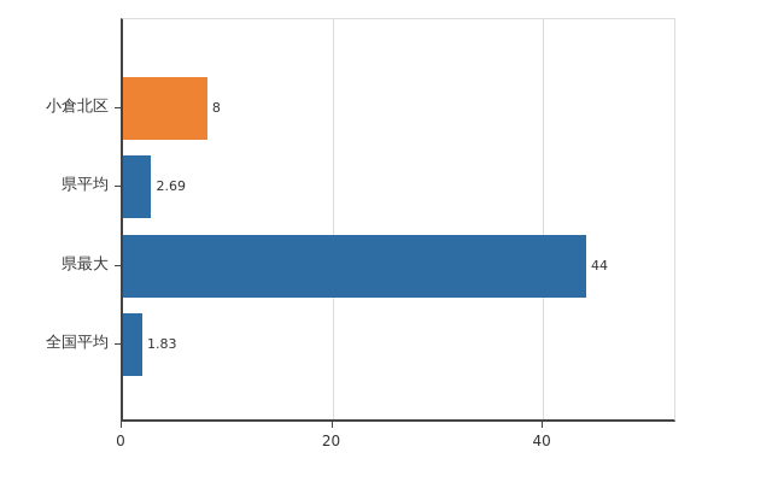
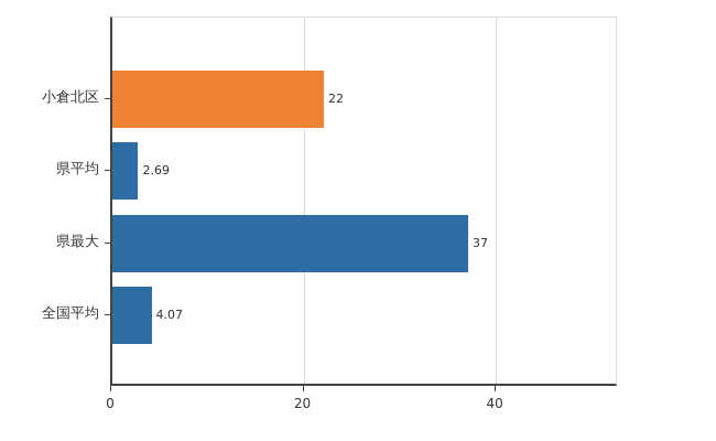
小倉北区: 8 -> 22
県最大: 44 -> 37
全国平均: 1.83 -> 4.07
